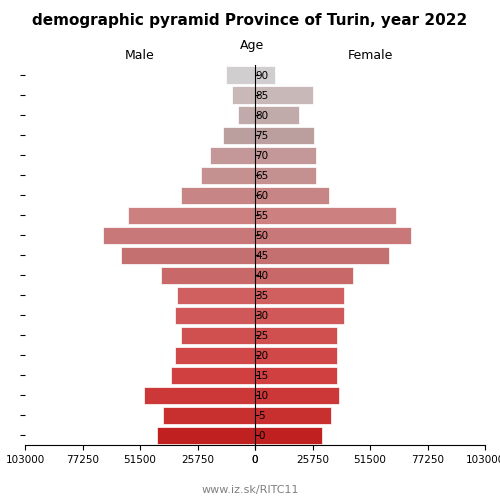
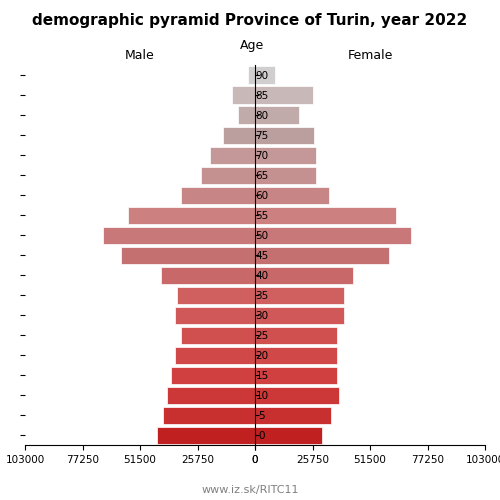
Male/90: 13000 -> 3200
Male/10: 49500 -> 39500
